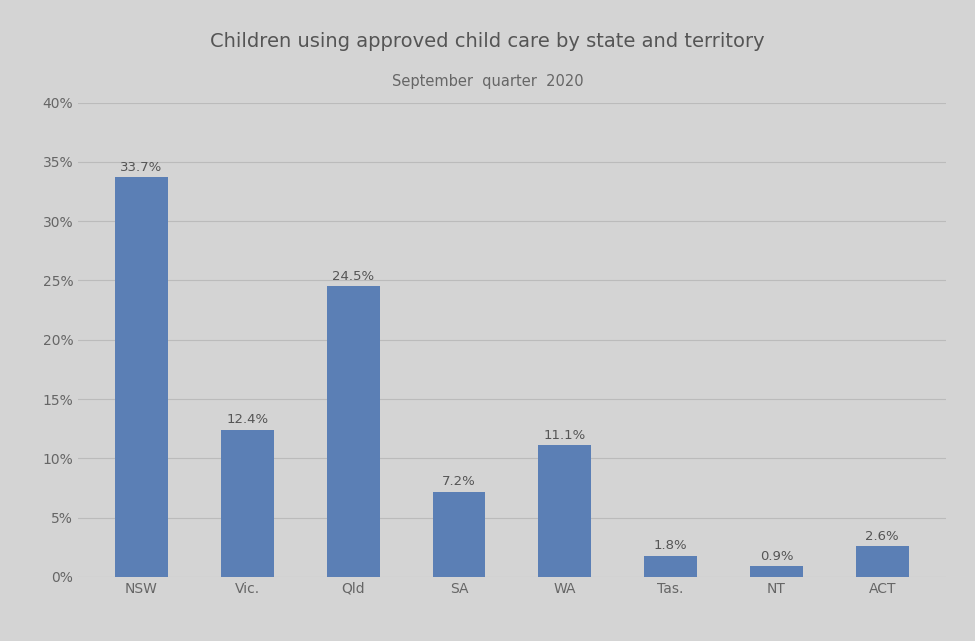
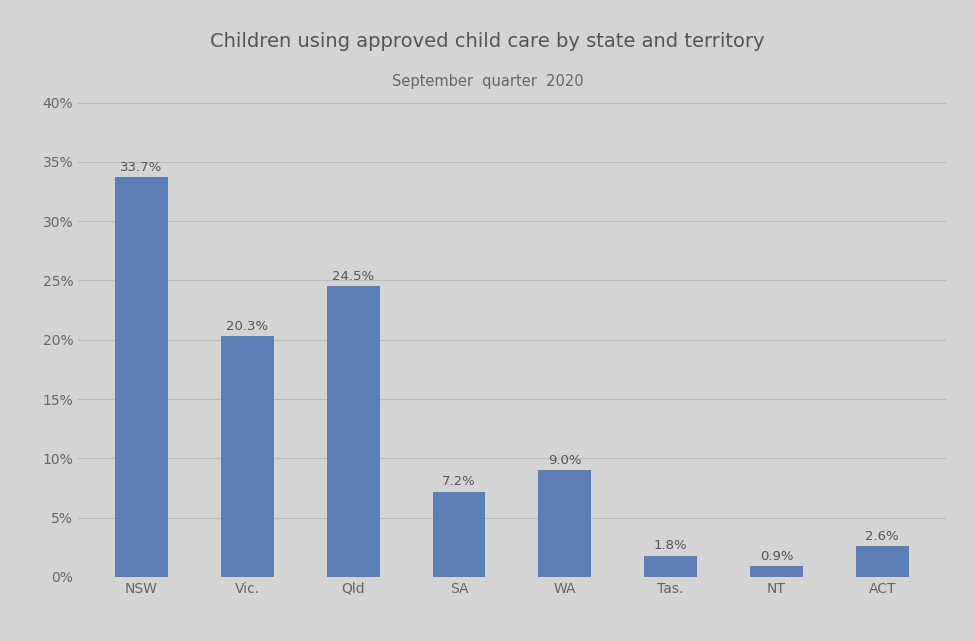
Vic.: 12.4% -> 20.3%
WA: 11.1% -> 9.0%
